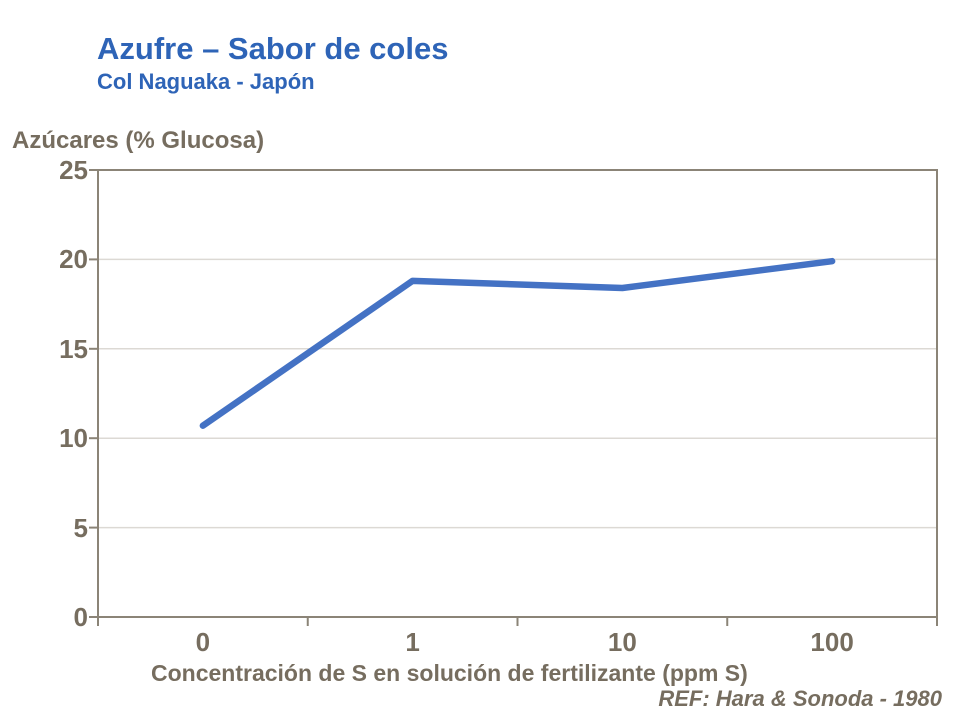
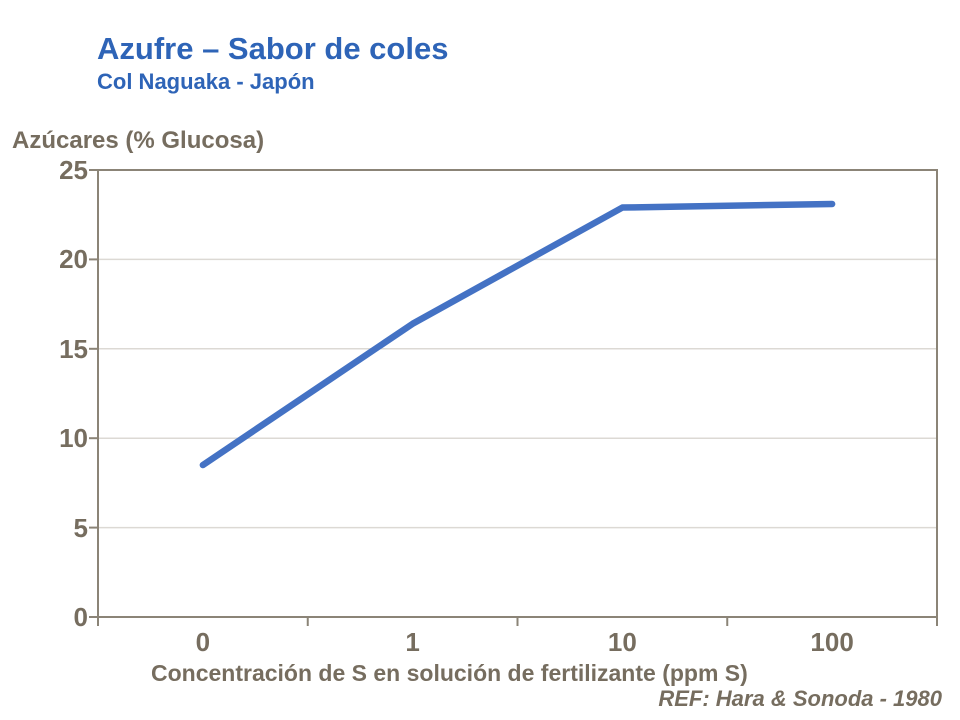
0: 10.7 -> 8.5
1: 18.8 -> 16.4
10: 18.4 -> 22.9
100: 19.9 -> 23.1
